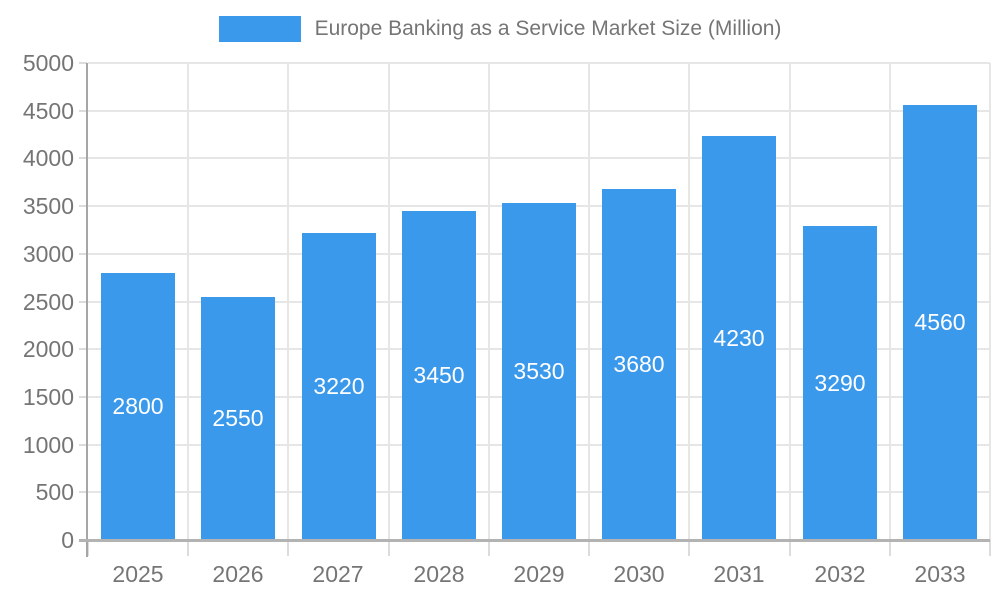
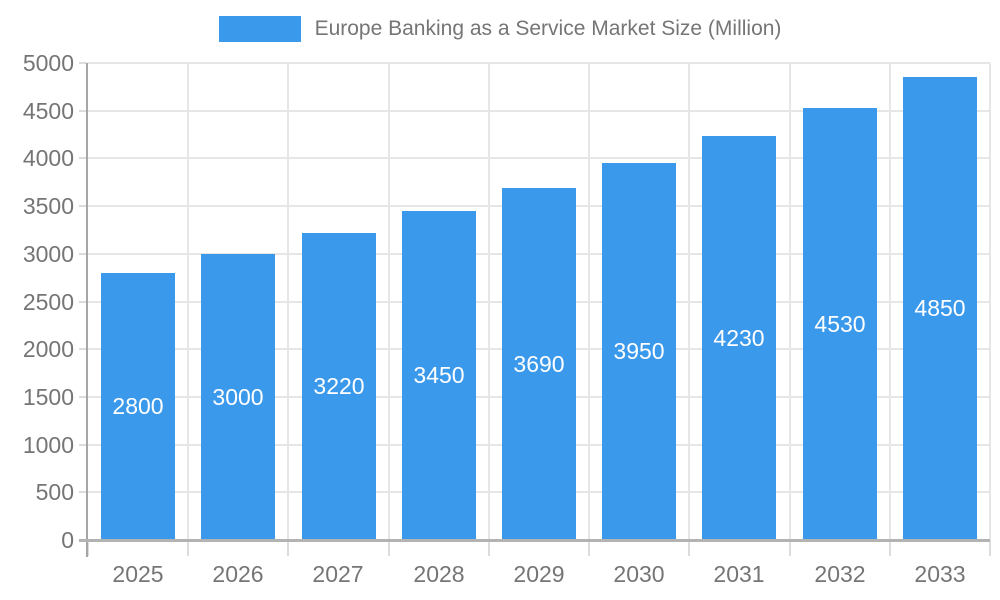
2026: 2550 -> 3000
2029: 3530 -> 3690
2030: 3680 -> 3950
2032: 3290 -> 4530
2033: 4560 -> 4850
